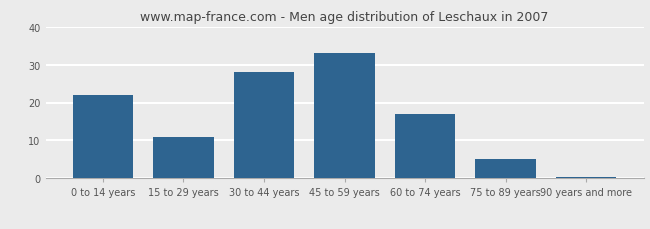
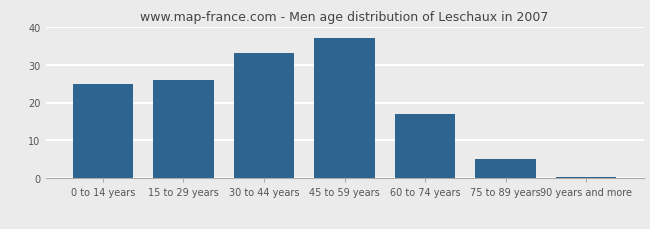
0 to 14 years: 22.0 -> 25.0
15 to 29 years: 11.0 -> 26.0
30 to 44 years: 28.0 -> 33.0
45 to 59 years: 33.0 -> 37.0
